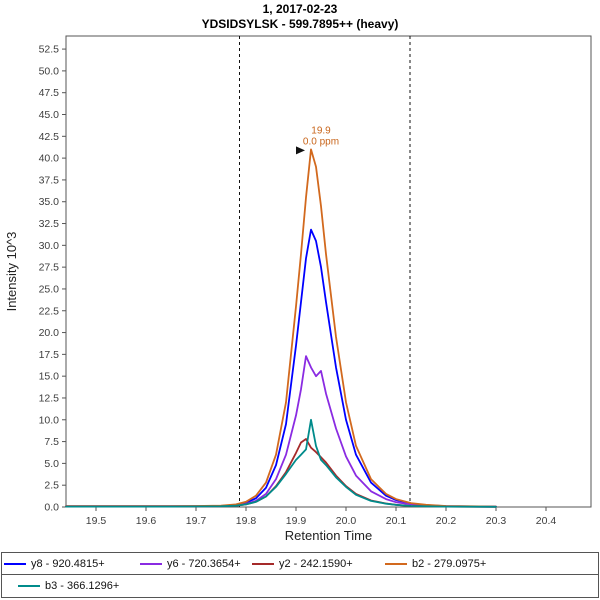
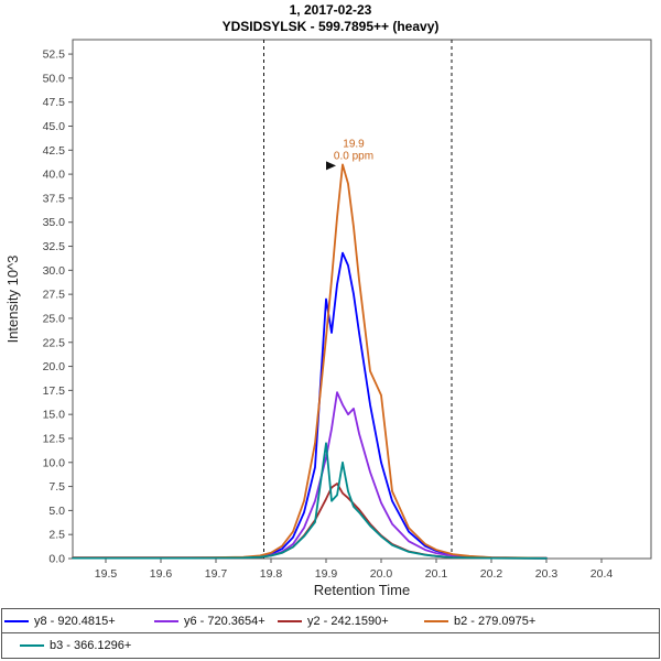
y8 - 920.4815+/19.9: 18 -> 27
b3 - 366.1296+/19.9: 5 -> 12
b2 - 279.0975+/20.0: 12 -> 17
